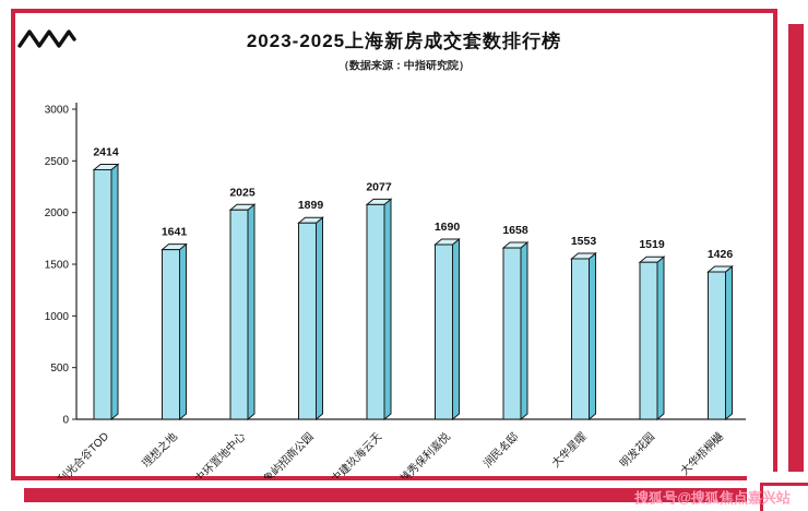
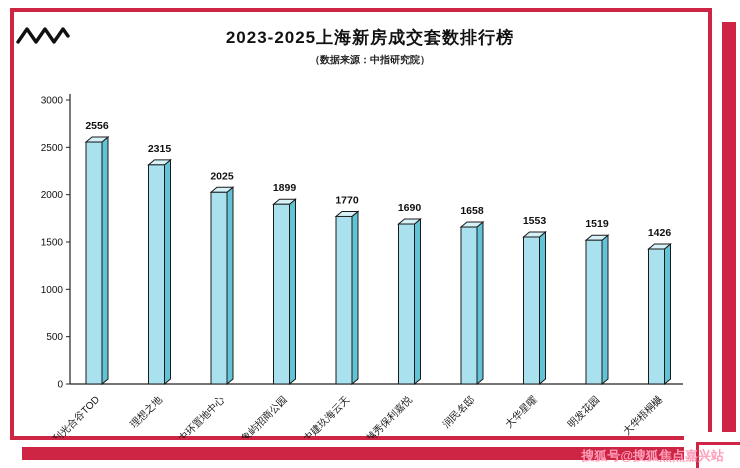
保利光合谷TOD: 2414 -> 2556
理想之地: 1641 -> 2315
中建玖海云天: 2077 -> 1770
